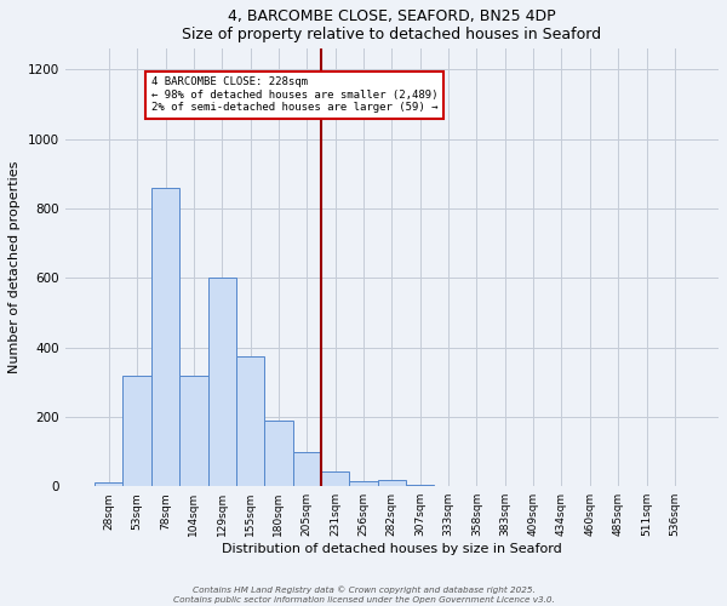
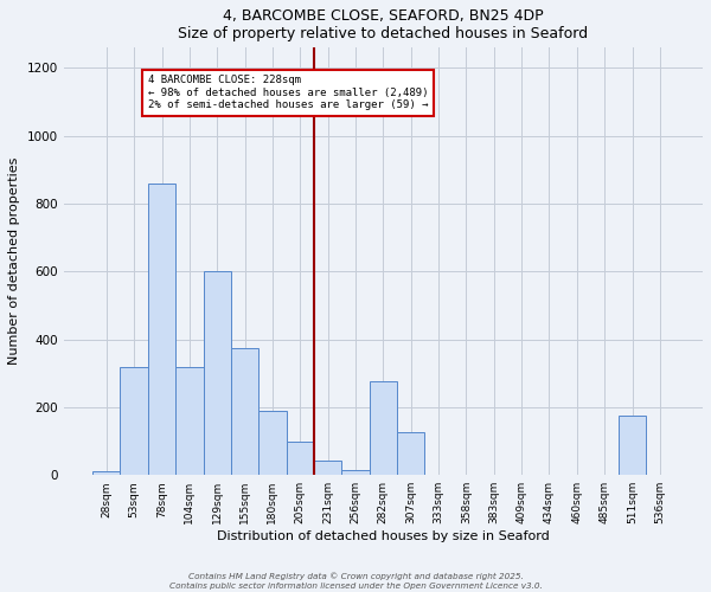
282sqm: 20 -> 275
307sqm: 5 -> 125
511sqm: 1 -> 175
